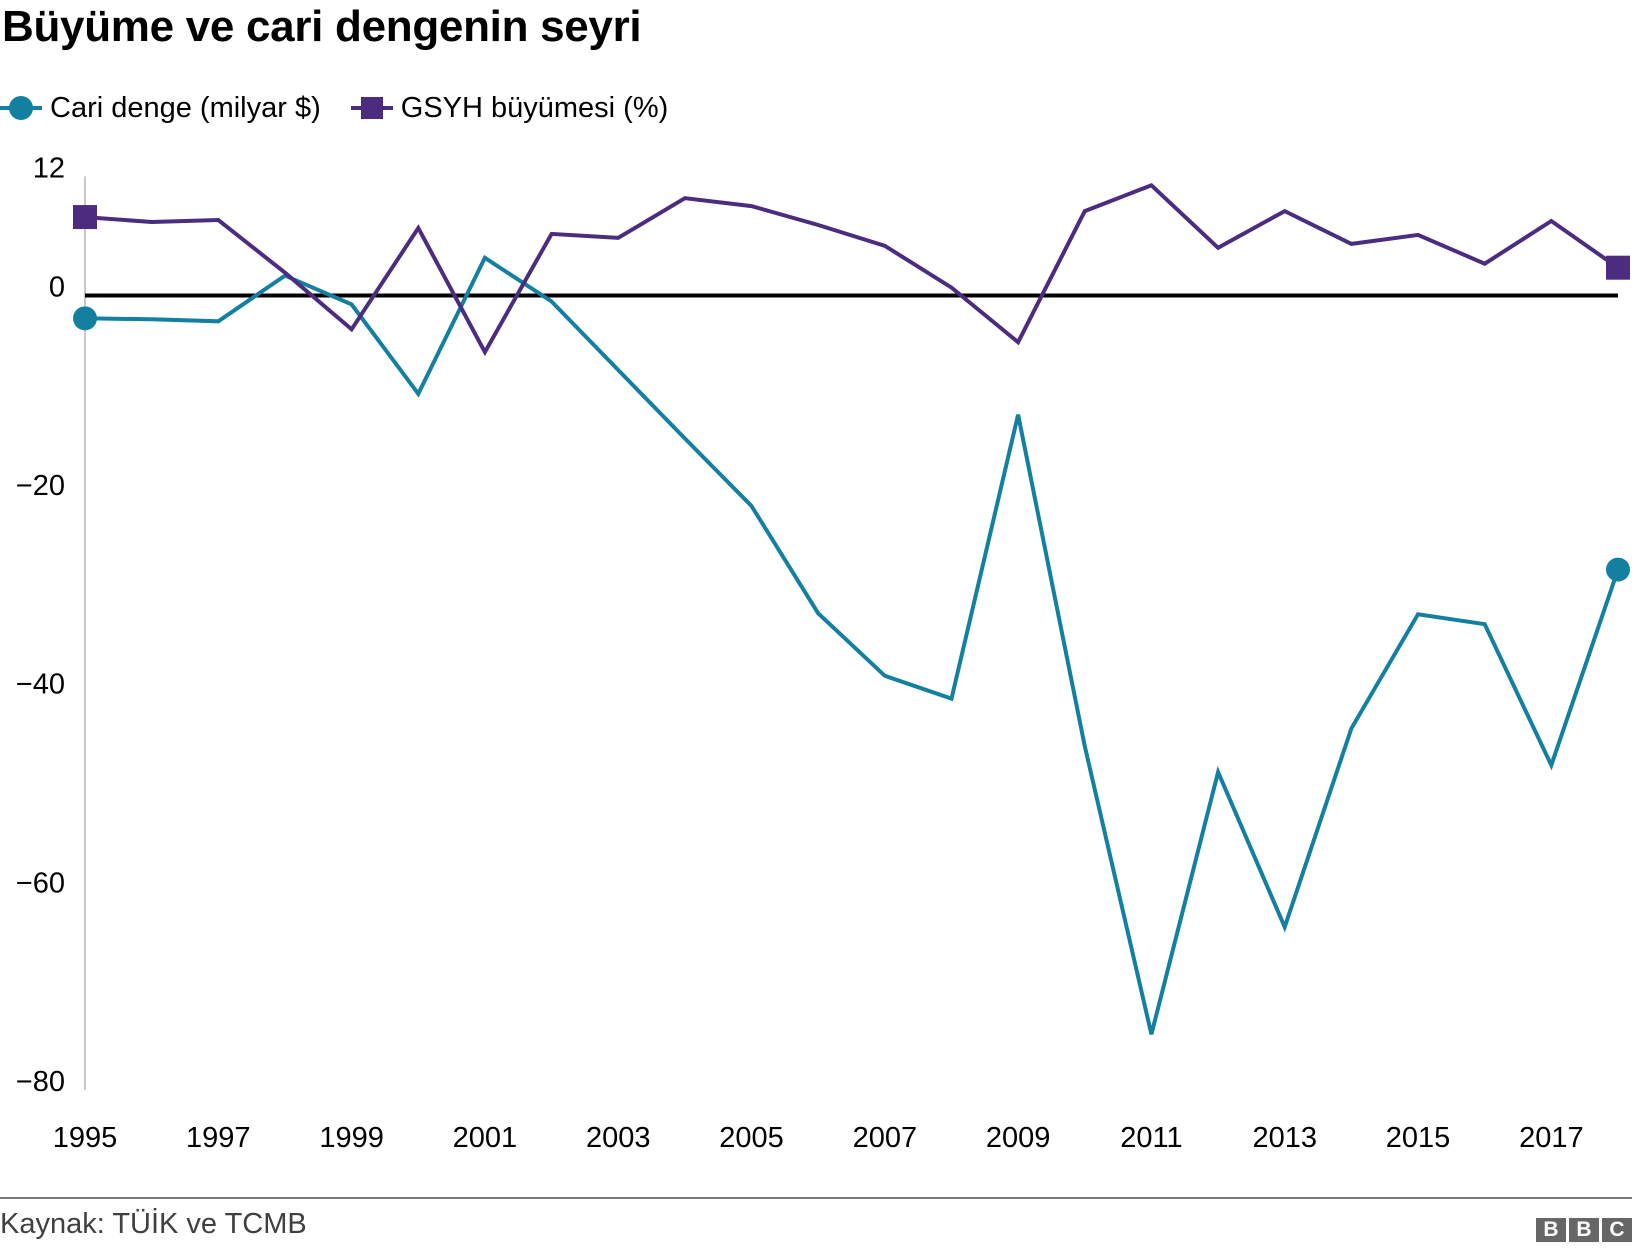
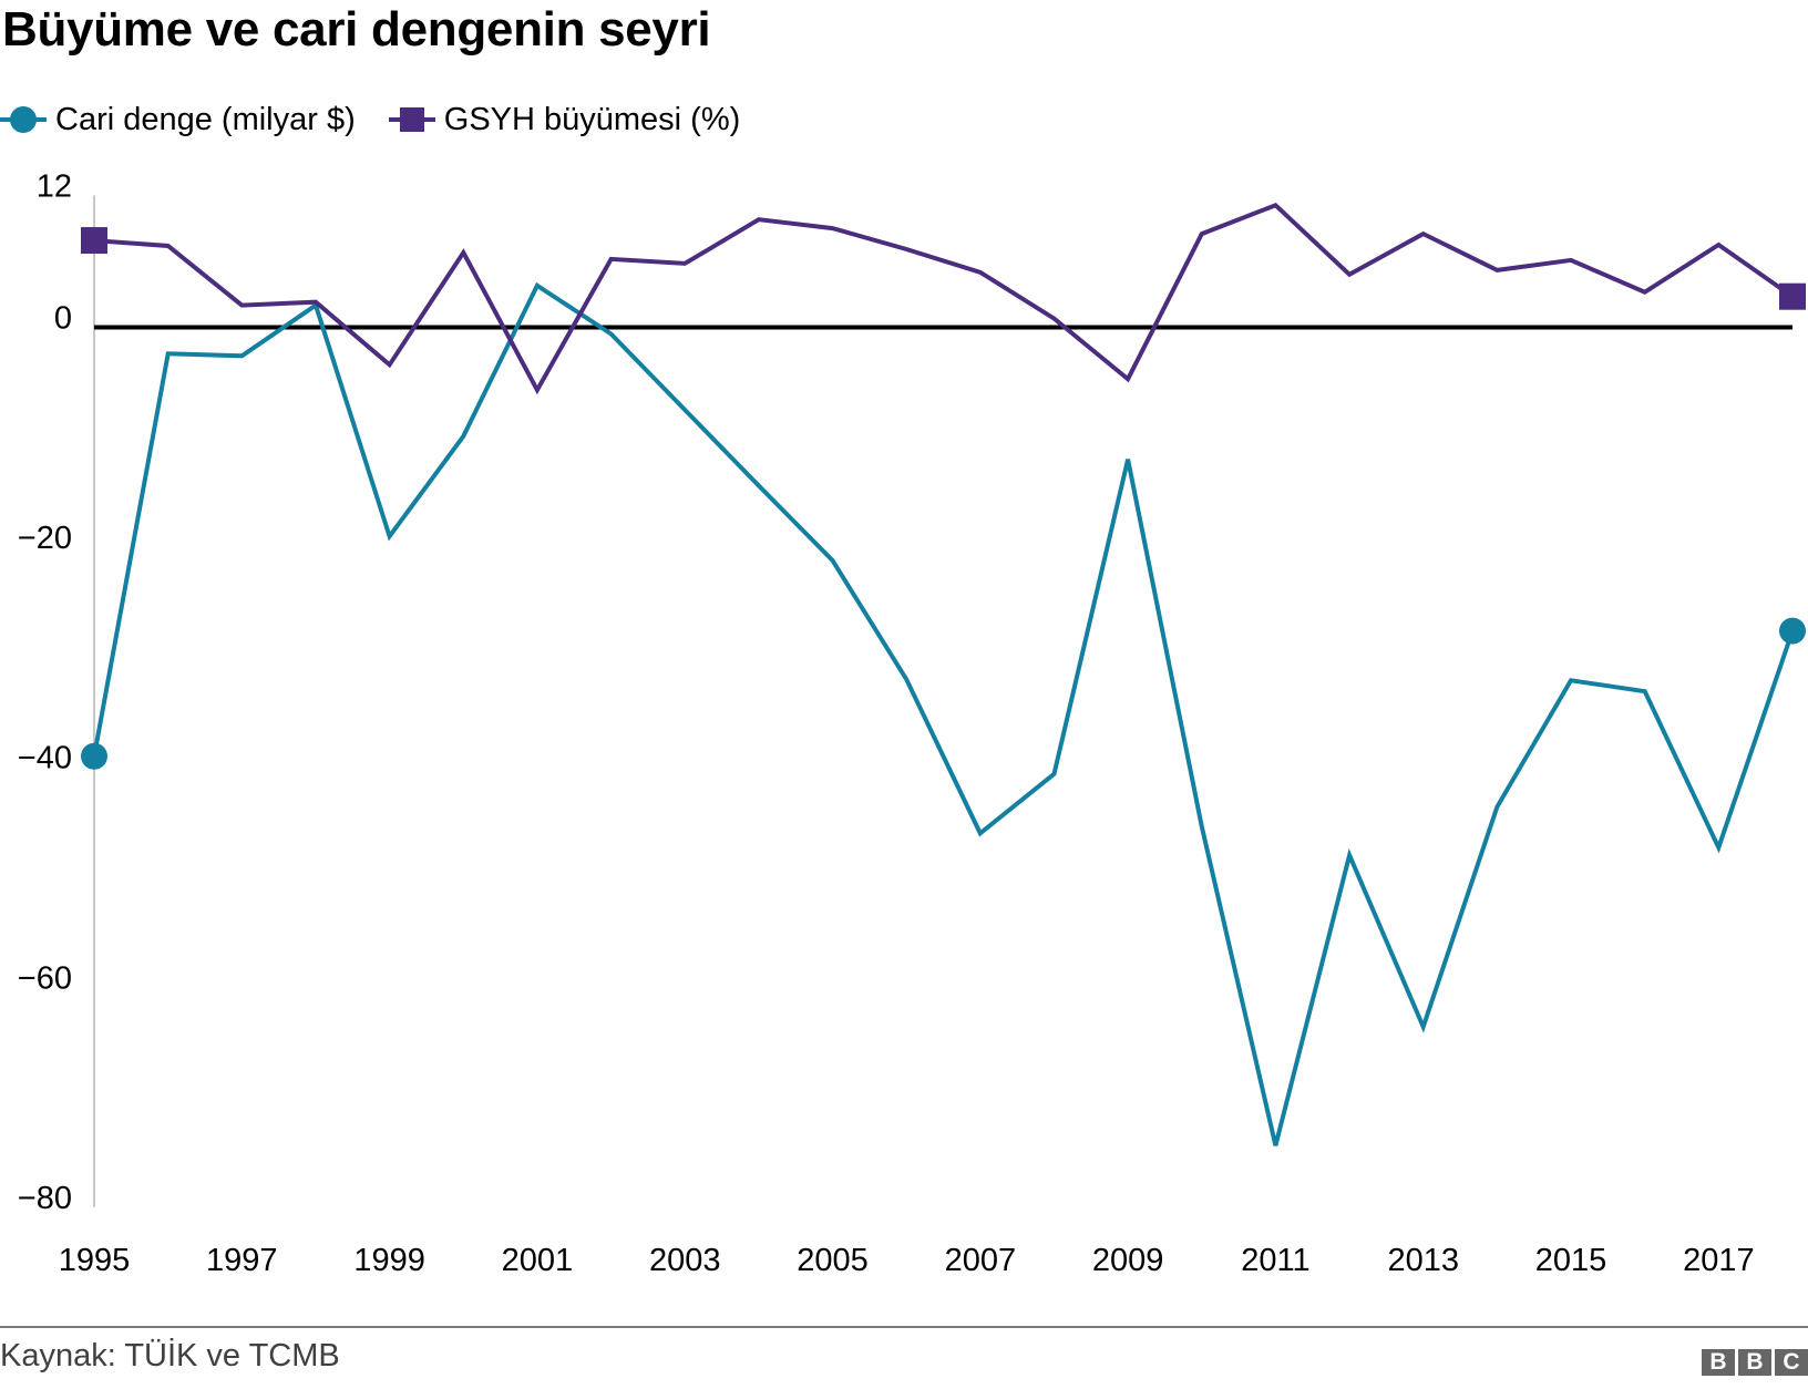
Cari denge (milyar $)/1995: -2 -> -39
GSYH büyümesi (%)/1997: 8 -> 2
Cari denge (milyar $)/1999: -1 -> -19
Cari denge (milyar $)/2007: -38 -> -46
